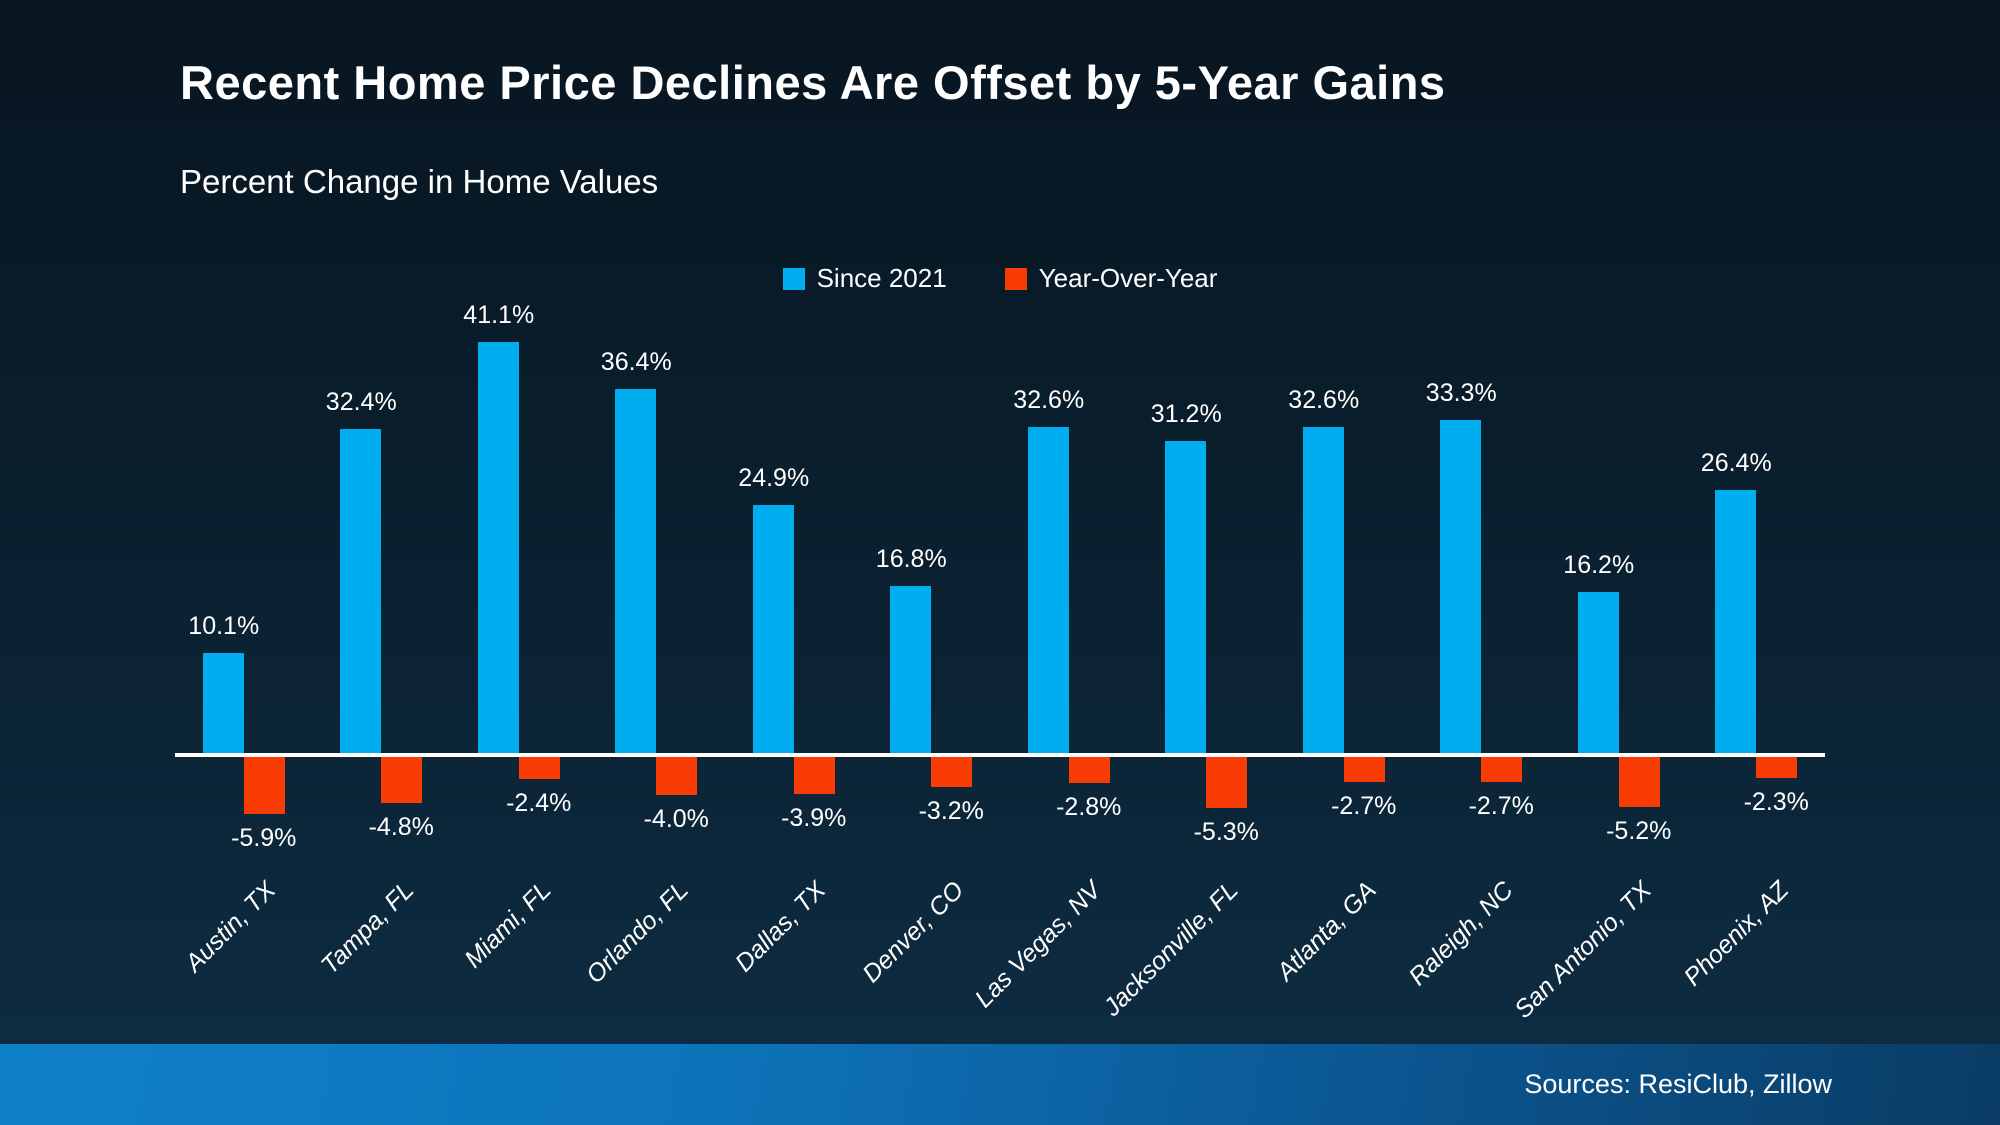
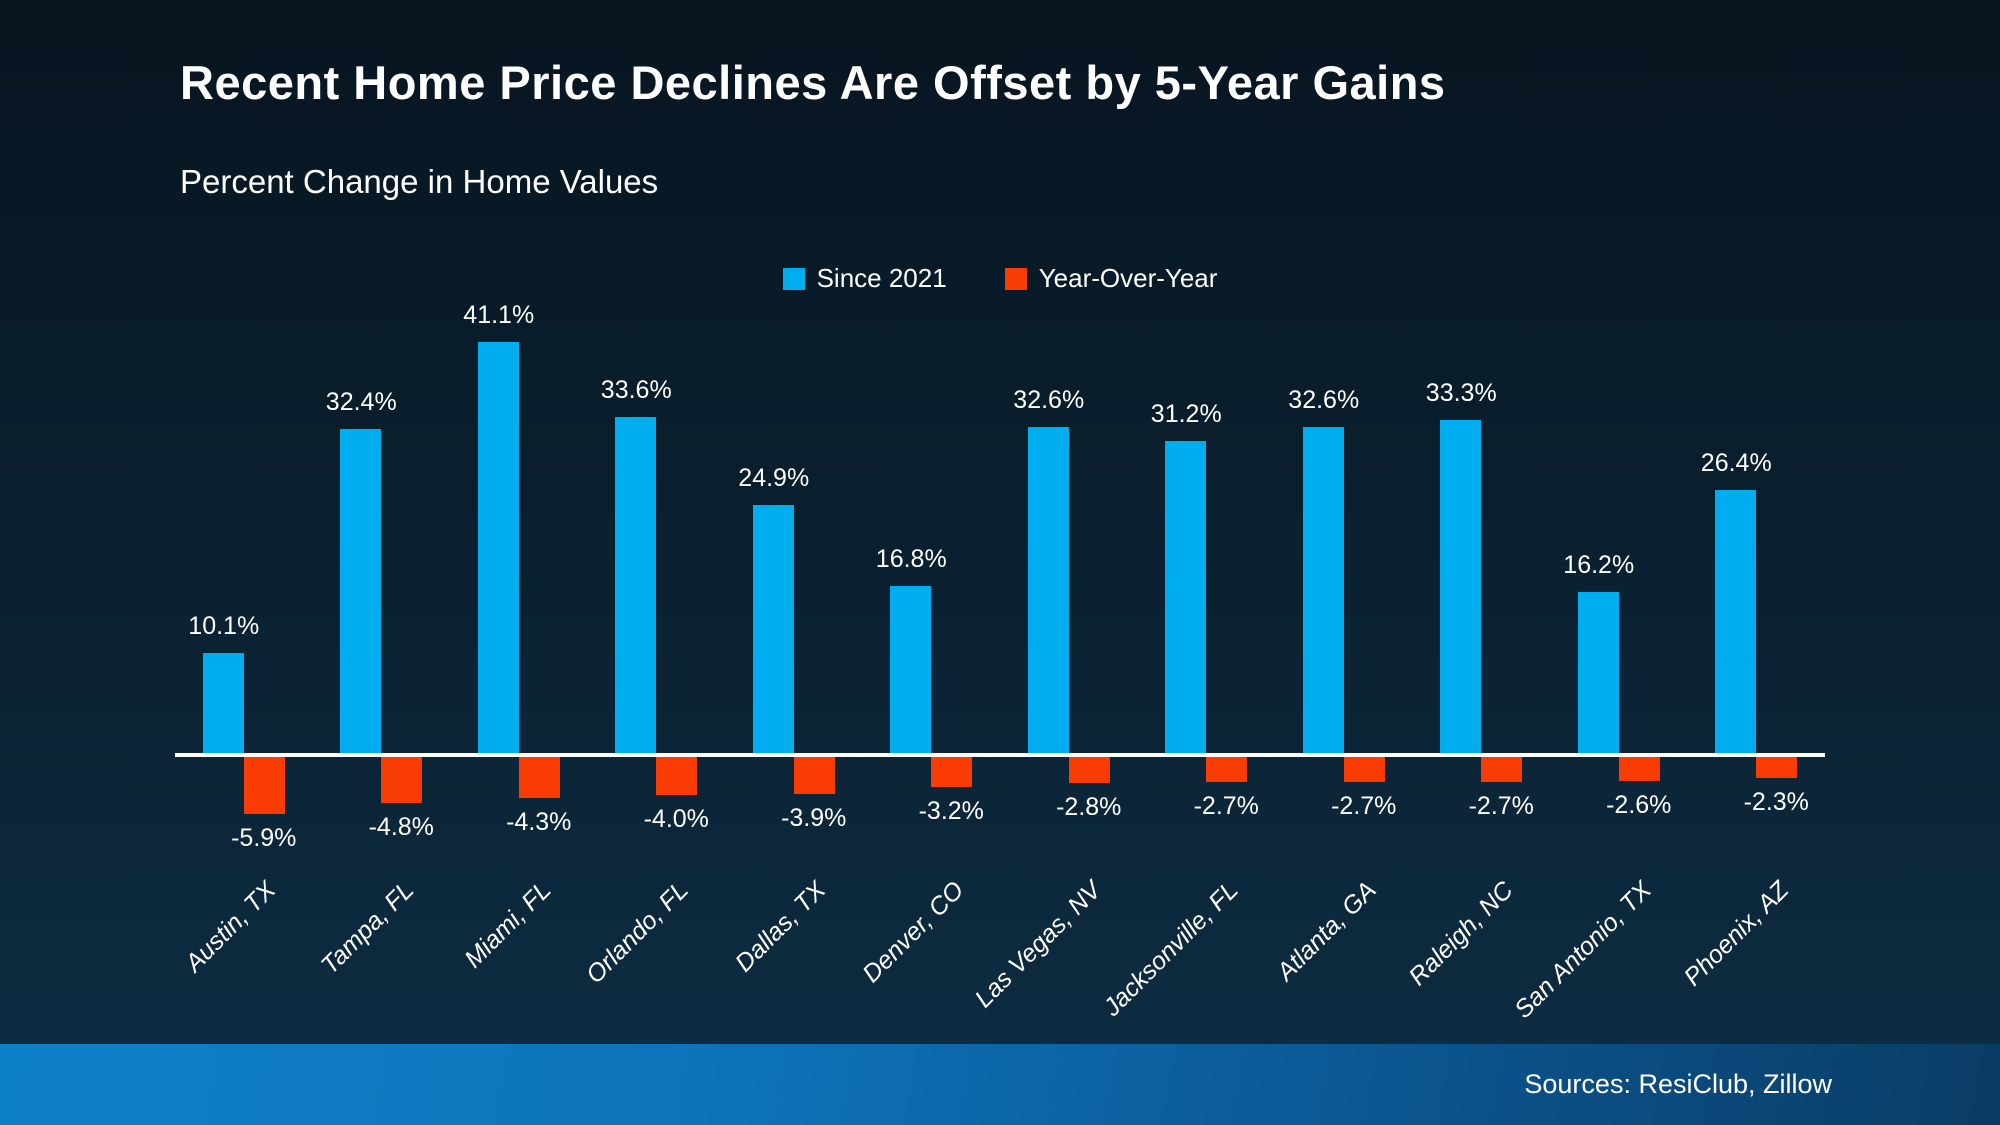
Year-Over-Year/Miami, FL: -2.4% -> -4.3%
Since 2021/Orlando, FL: 36.4% -> 33.6%
Year-Over-Year/Jacksonville, FL: -5.3% -> -2.7%
Year-Over-Year/San Antonio, TX: -5.2% -> -2.6%
